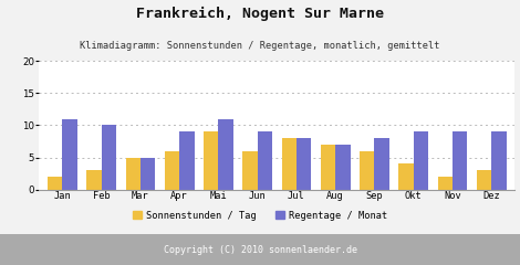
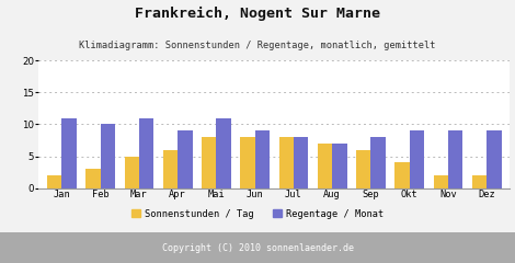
Regentage / Monat/Mar: 5 -> 11
Sonnenstunden / Tag/Mai: 9 -> 8
Sonnenstunden / Tag/Jun: 6 -> 8
Sonnenstunden / Tag/Dez: 3 -> 2
